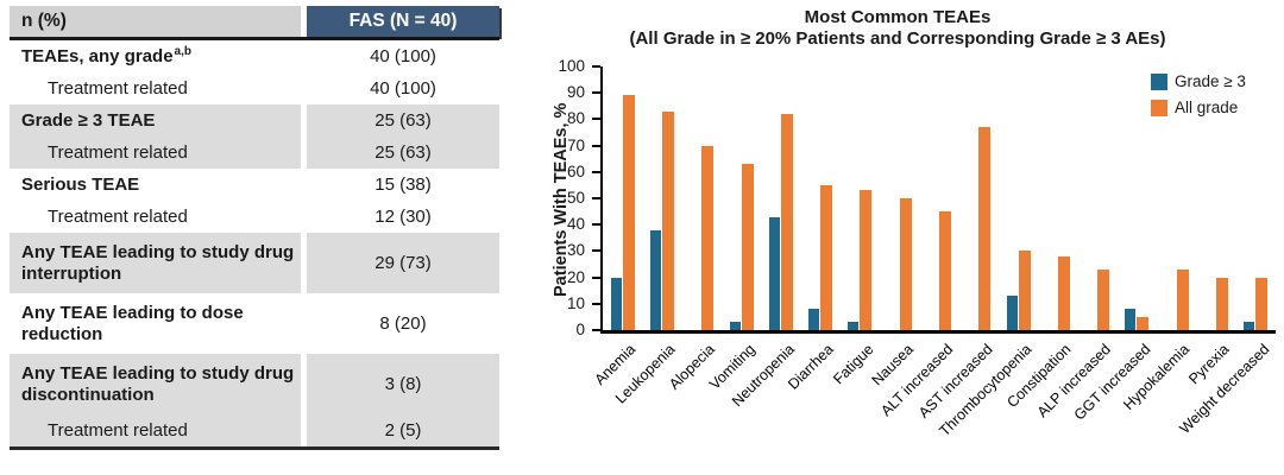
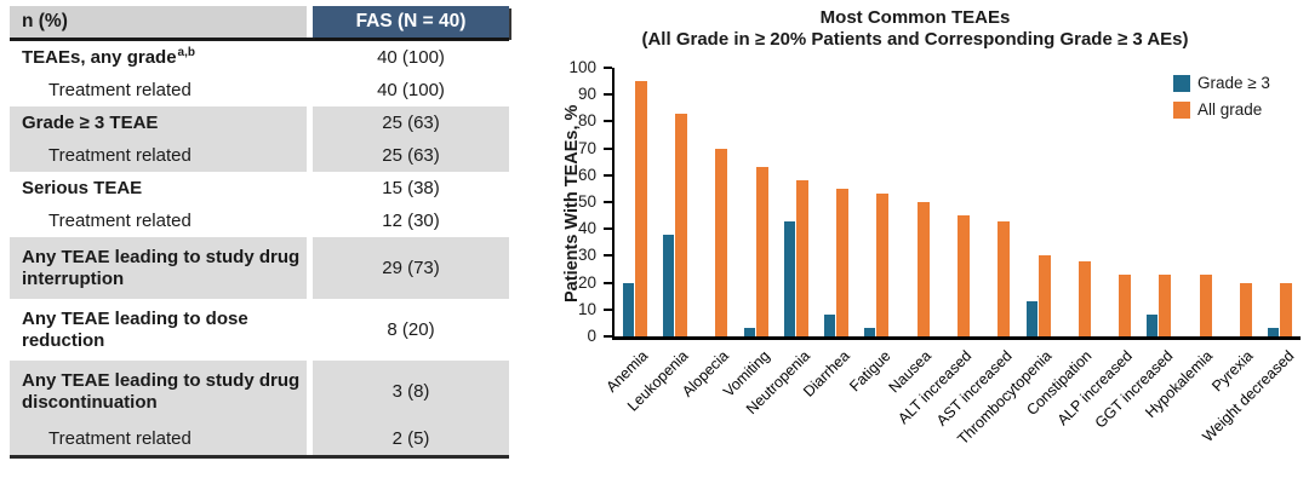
All grade/Anemia: 89 -> 95
All grade/Neutropenia: 82 -> 58
All grade/AST increased: 77 -> 43
All grade/GGT increased: 5 -> 23
